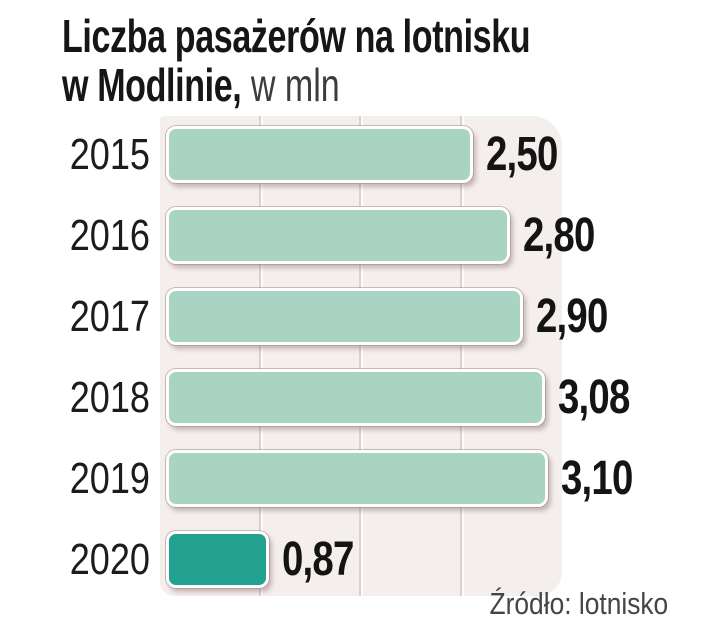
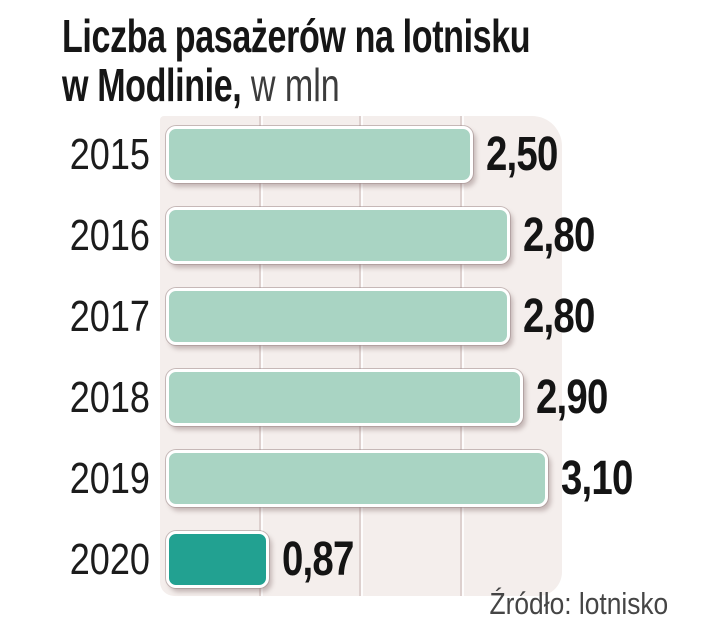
2017: 2,90 -> 2,80
2018: 3,08 -> 2,90
